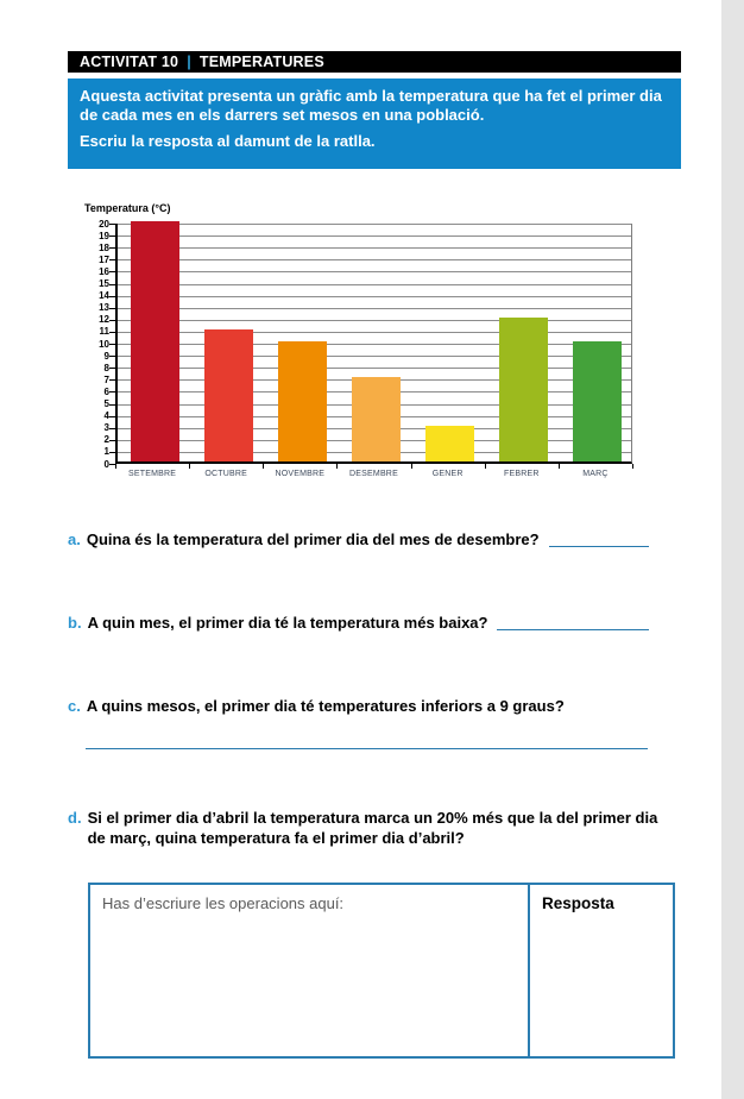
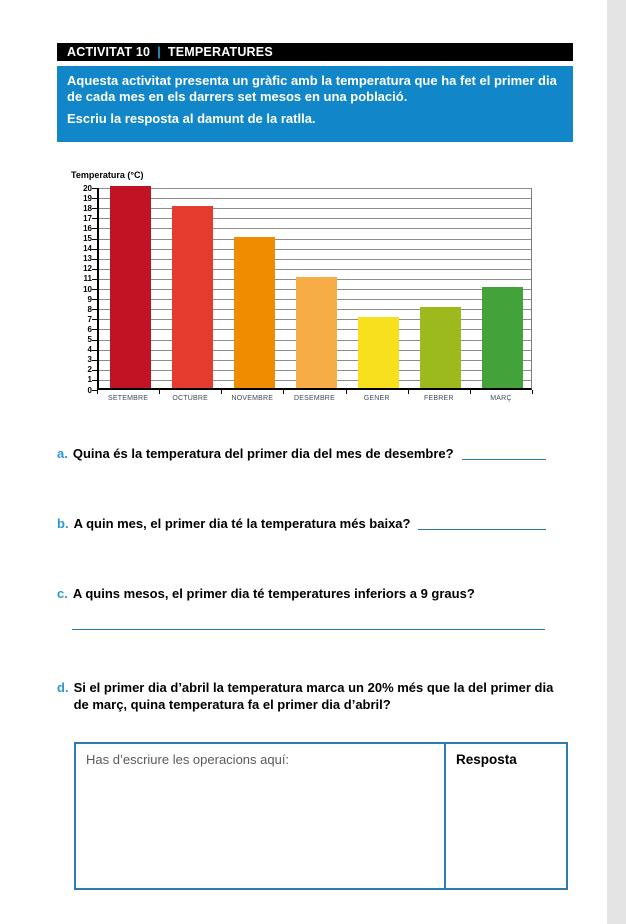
OCTUBRE: 11 -> 18
NOVEMBRE: 10 -> 15
DESEMBRE: 7 -> 11
GENER: 3 -> 7
FEBRER: 12 -> 8
